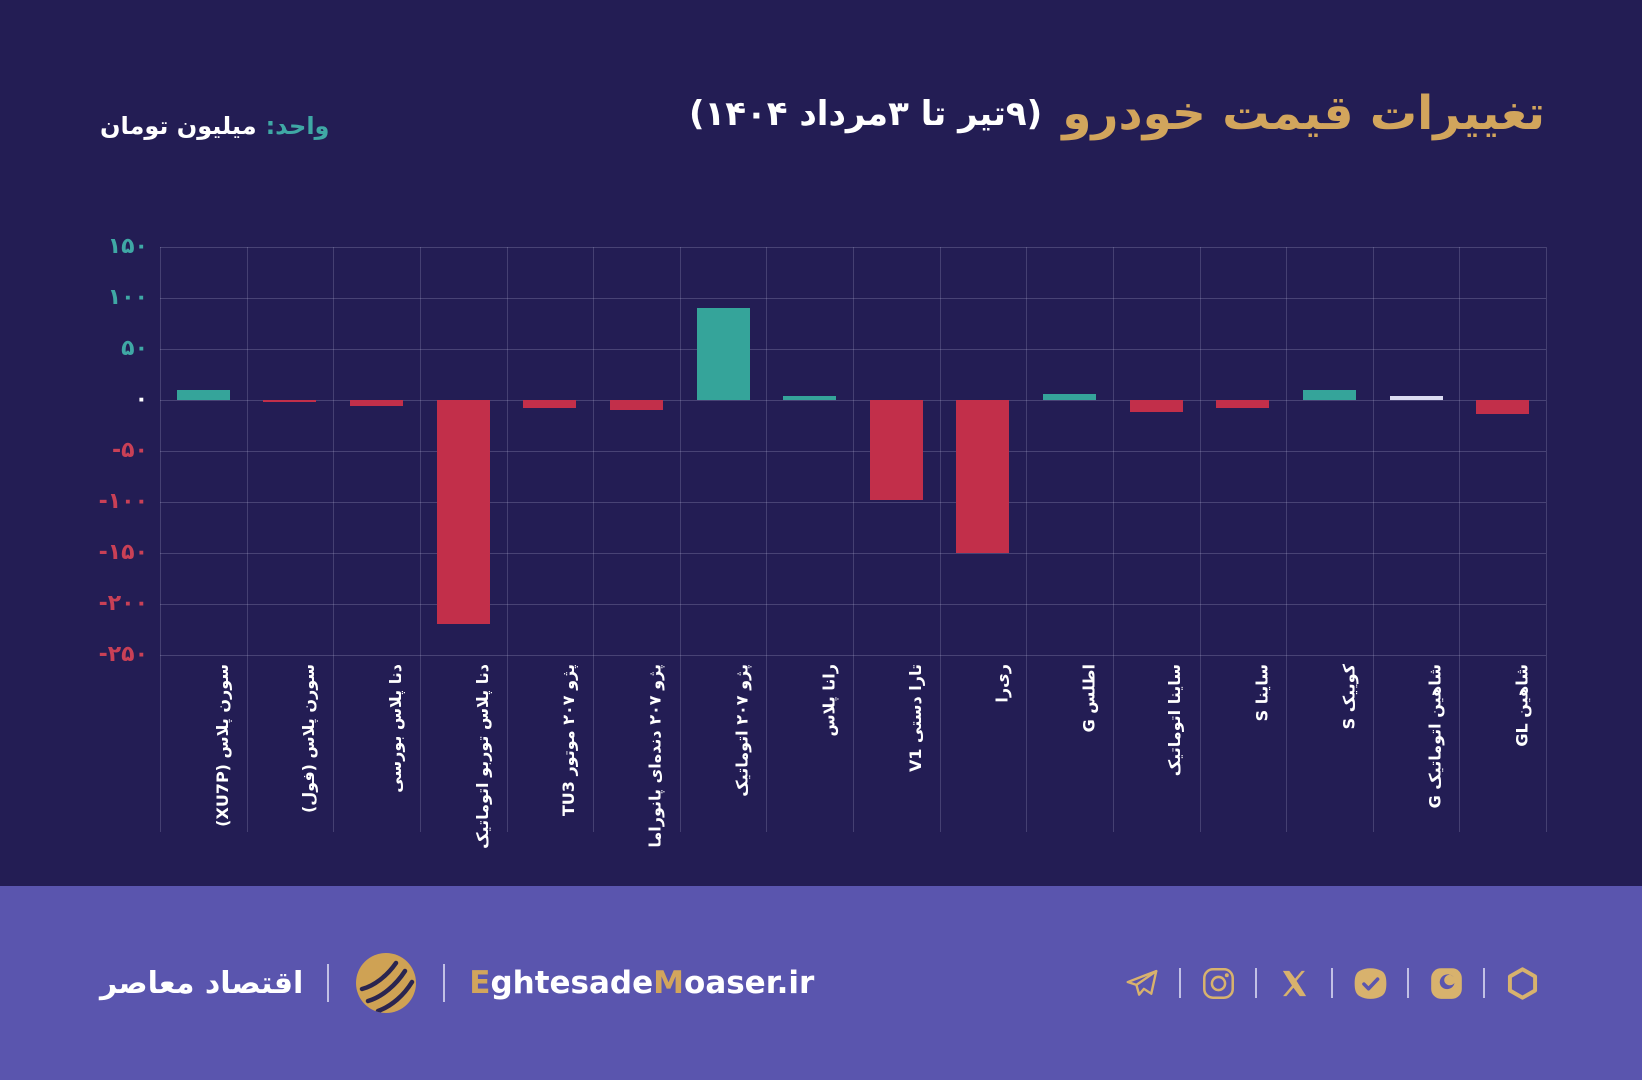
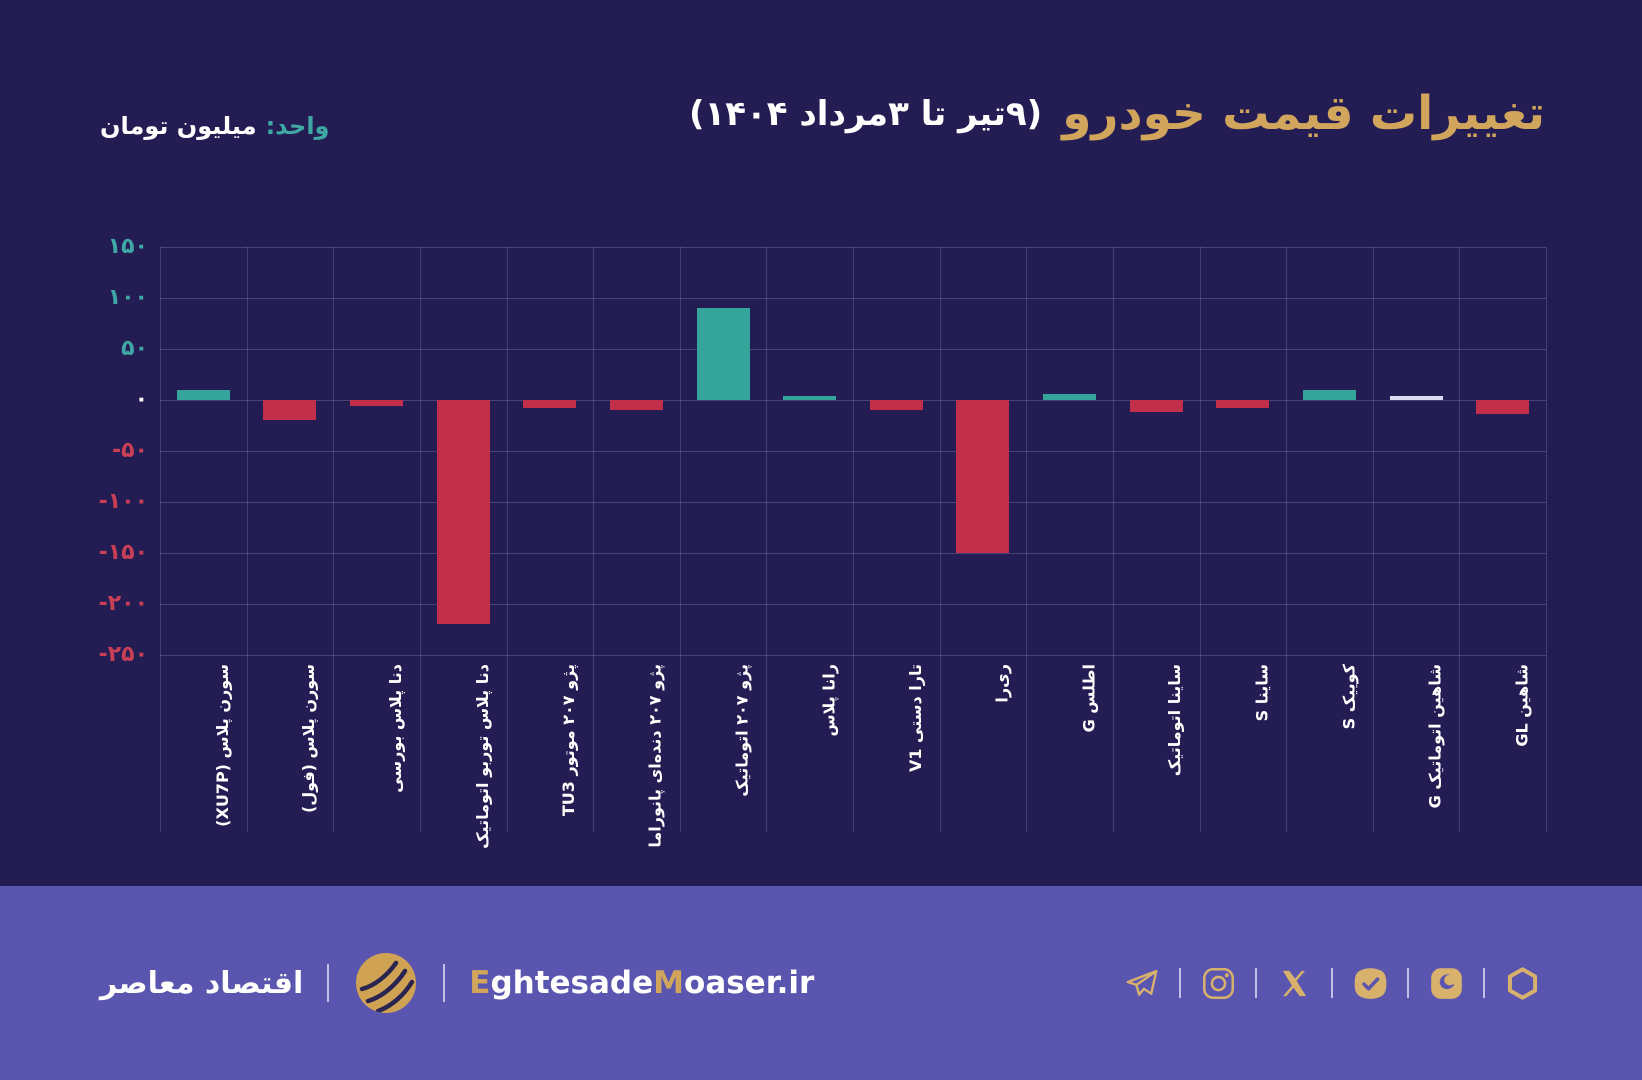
سورن پلاس (فول): -2 -> -20
تارا دستی V1: -98 -> -10
